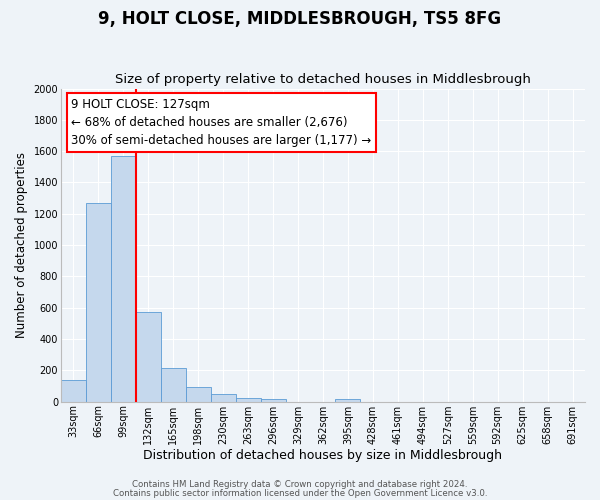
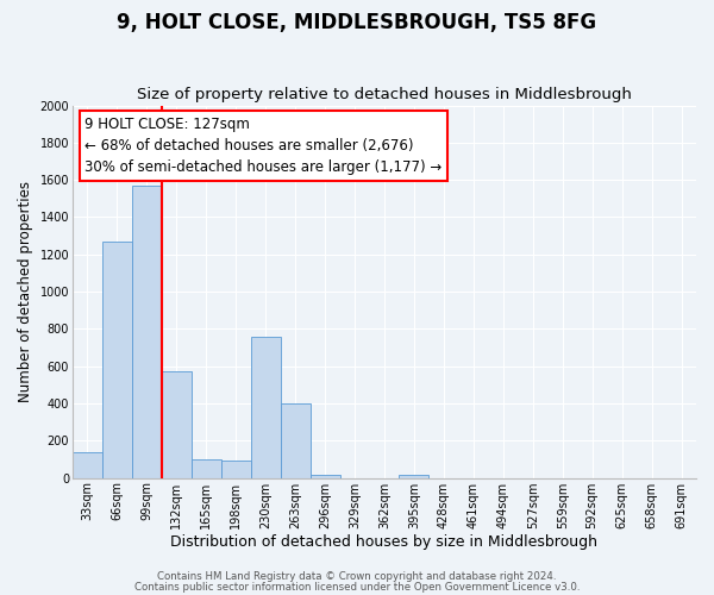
165sqm: 220 -> 100
230sqm: 50 -> 760
263sqm: 20 -> 400
